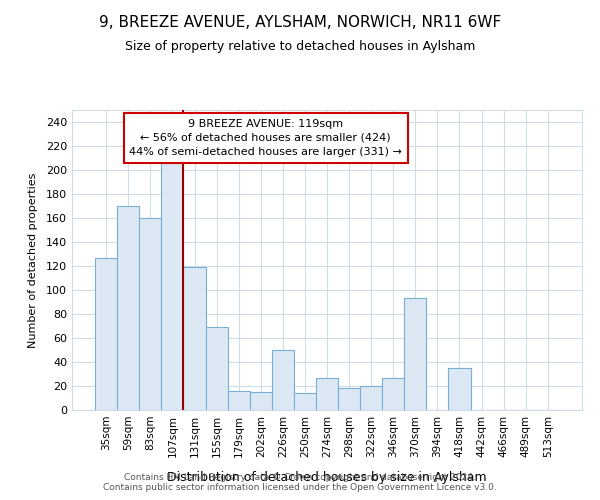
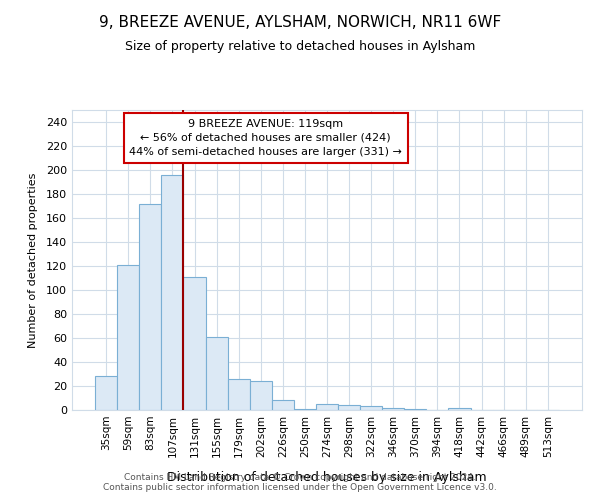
35sqm: 127 -> 28
59sqm: 170 -> 121
83sqm: 160 -> 172
107sqm: 207 -> 196
131sqm: 119 -> 111
155sqm: 69 -> 61
179sqm: 16 -> 26
202sqm: 15 -> 24
226sqm: 50 -> 8
250sqm: 14 -> 1
274sqm: 27 -> 5
298sqm: 18 -> 4
322sqm: 20 -> 3
346sqm: 27 -> 2
370sqm: 93 -> 1
418sqm: 35 -> 2
